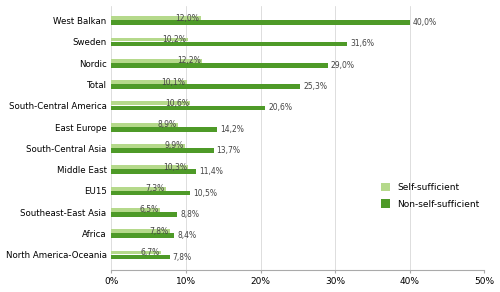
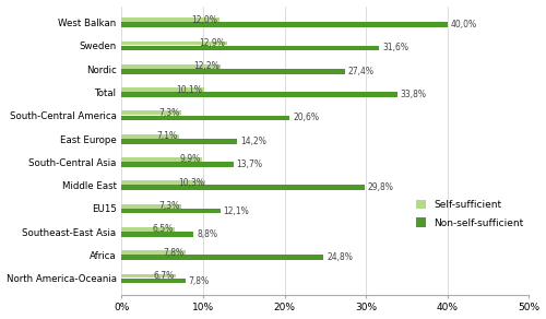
Self-sufficient/Sweden: 10,2% -> 12,9%
Non-self-sufficient/Nordic: 29,0% -> 27,4%
Non-self-sufficient/Total: 25,3% -> 33,8%
Self-sufficient/South-Central America: 10,6% -> 7,3%
Self-sufficient/East Europe: 8,9% -> 7,1%
Non-self-sufficient/Middle East: 11,4% -> 29,8%
Non-self-sufficient/EU15: 10,5% -> 12,1%
Non-self-sufficient/Africa: 8,4% -> 24,8%
